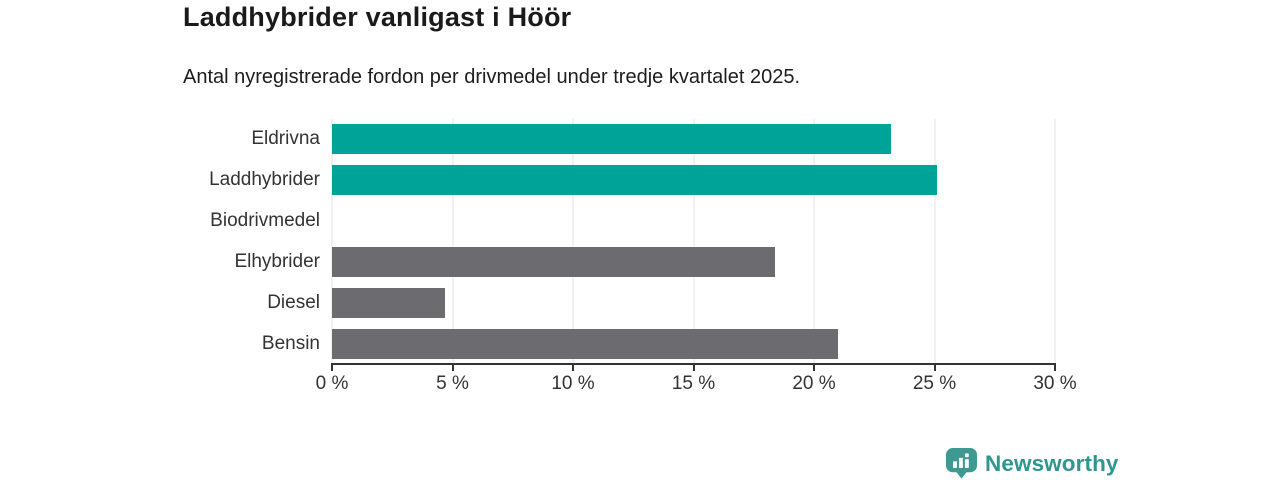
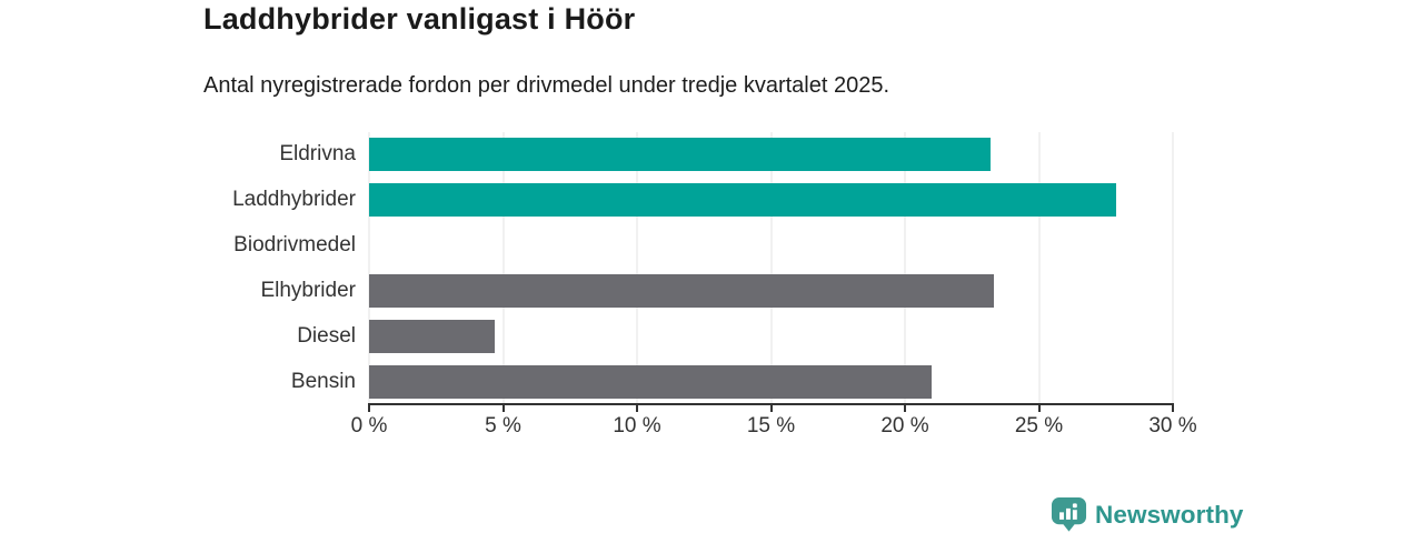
Laddhybrider: 25.1% -> 27.9%
Elhybrider: 18.4% -> 23.3%
